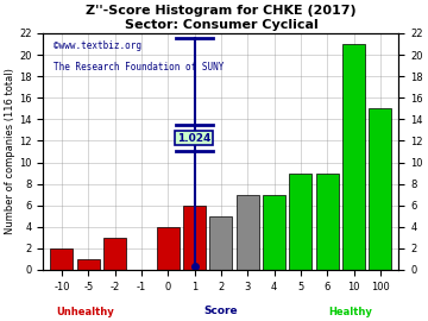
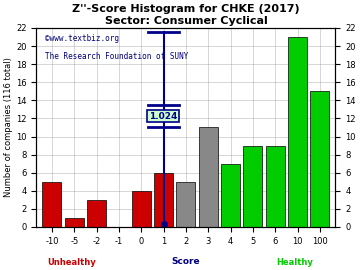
-10: 2 -> 5
3: 7 -> 11
